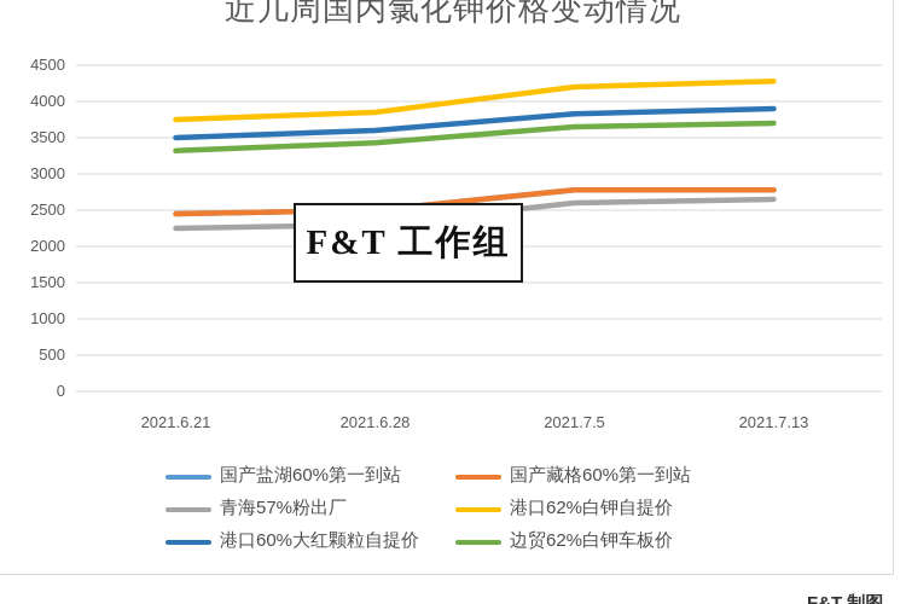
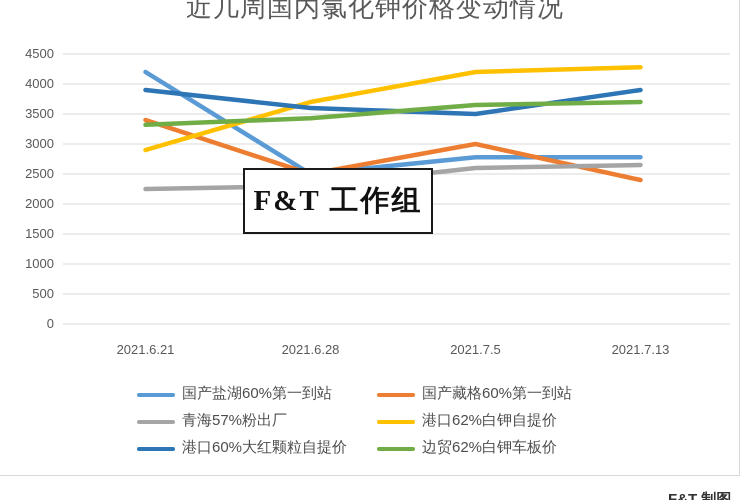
国产盐湖60%第一到站/2021.6.21: 2400 -> 4200
国产藏格60%第一到站/2021.6.21: 2400 -> 3400
港口62%白钾自提价/2021.6.21: 3800 -> 2900
港口60%大红颗粒自提价/2021.6.21: 3500 -> 3900
港口62%白钾自提价/2021.6.28: 3800 -> 3700
国产藏格60%第一到站/2021.7.5: 2800 -> 3000
港口60%大红颗粒自提价/2021.7.5: 3800 -> 3500
国产藏格60%第一到站/2021.7.13: 2800 -> 2400
